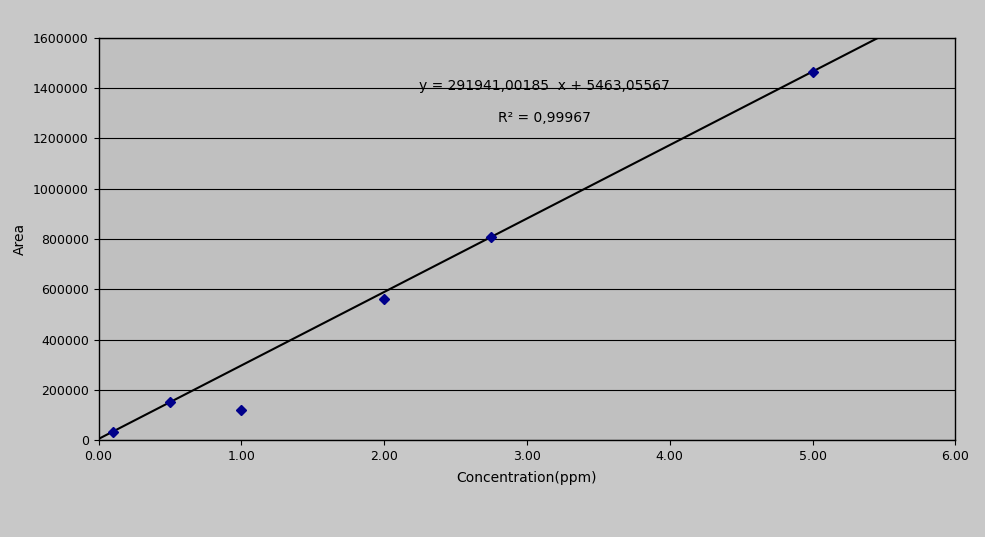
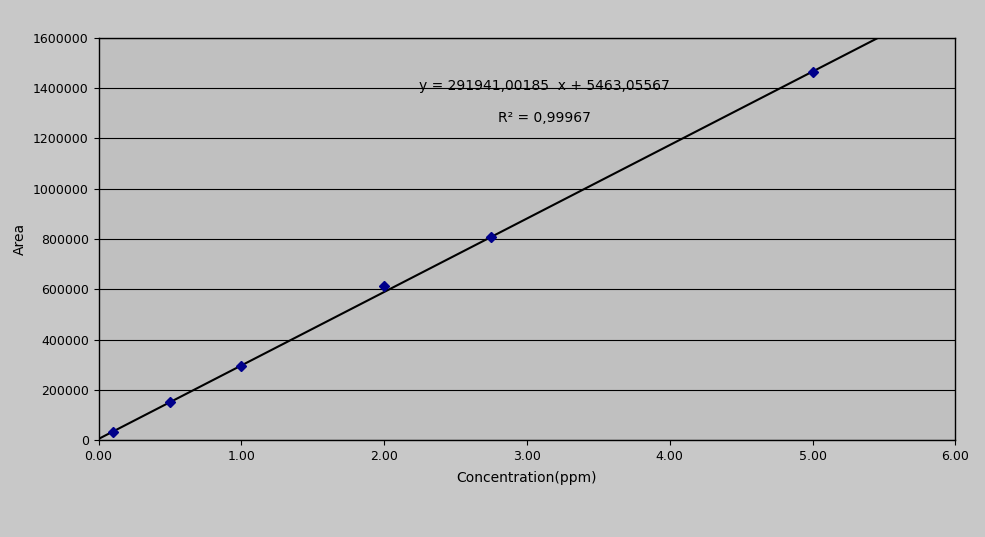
1.00: 120000 -> 297000
2.00: 560000 -> 614000
